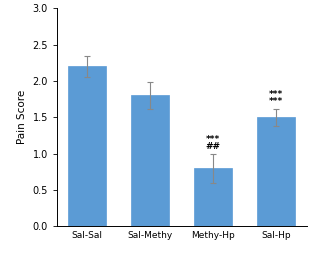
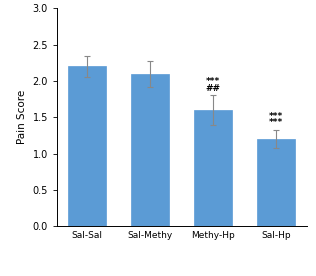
Sal-Methy: 1.8 -> 2.1
Methy-Hp: 0.8 -> 1.6
Sal-Hp: 1.5 -> 1.2
